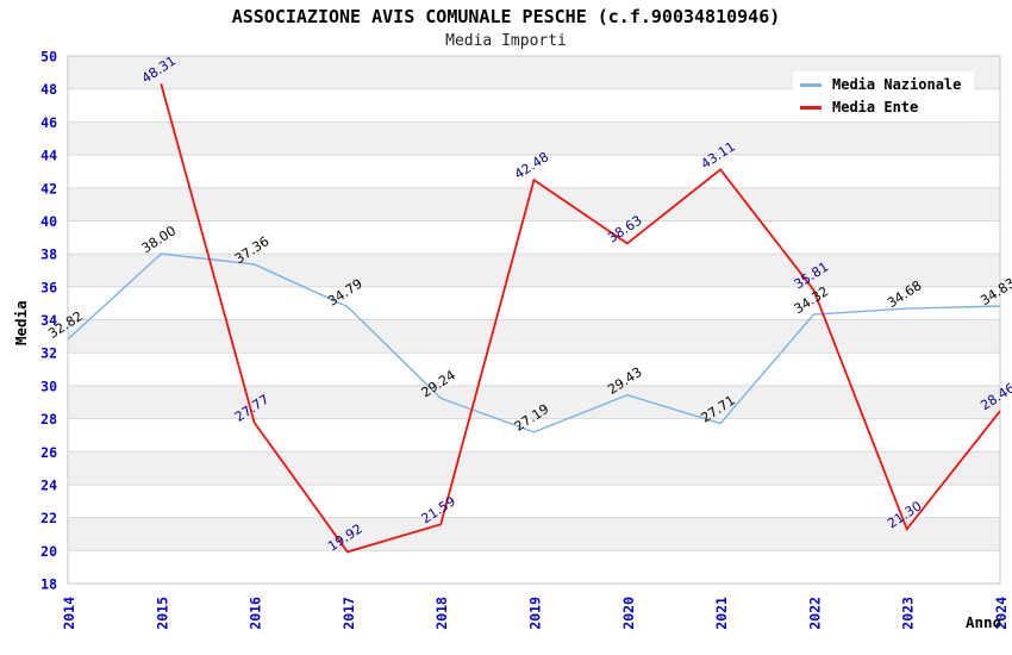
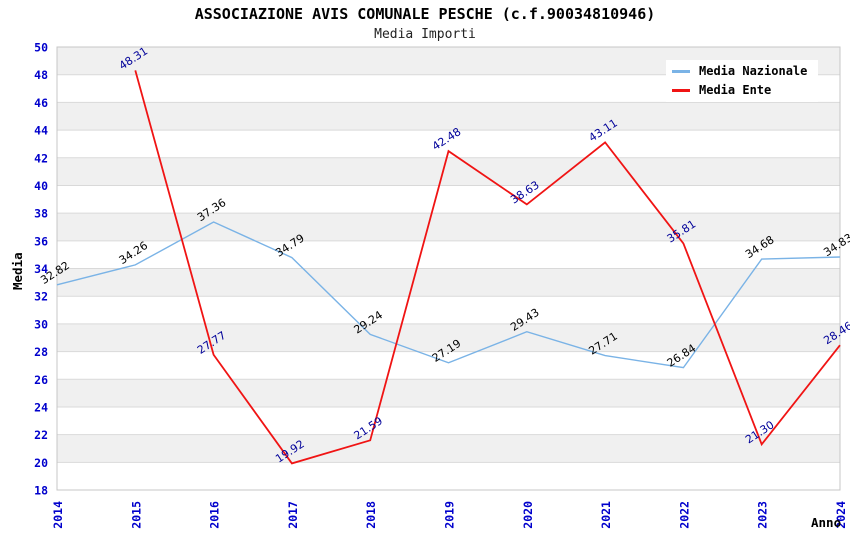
Media Nazionale/2015: 38.00 -> 34.26
Media Nazionale/2022: 34.32 -> 26.84
